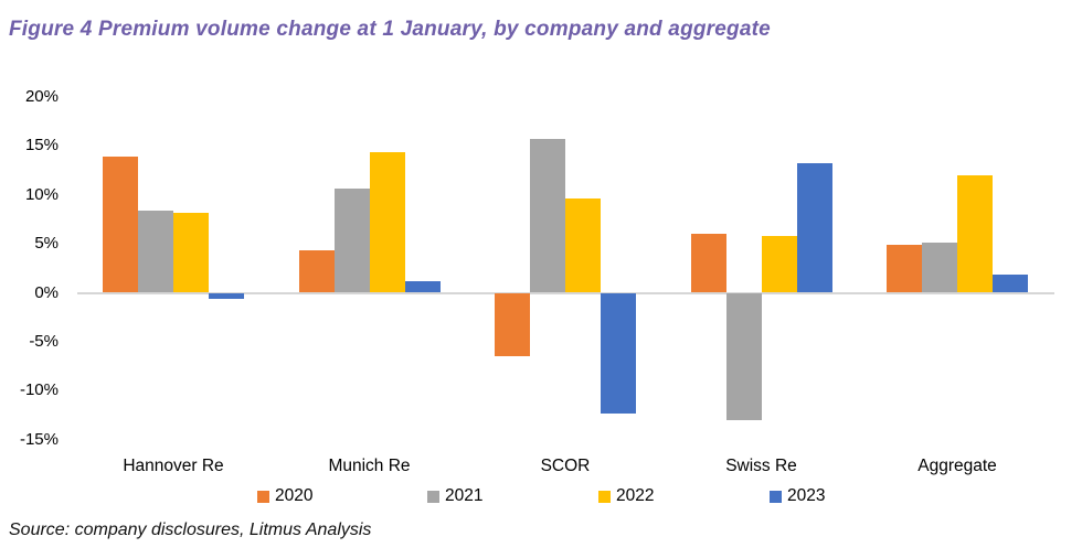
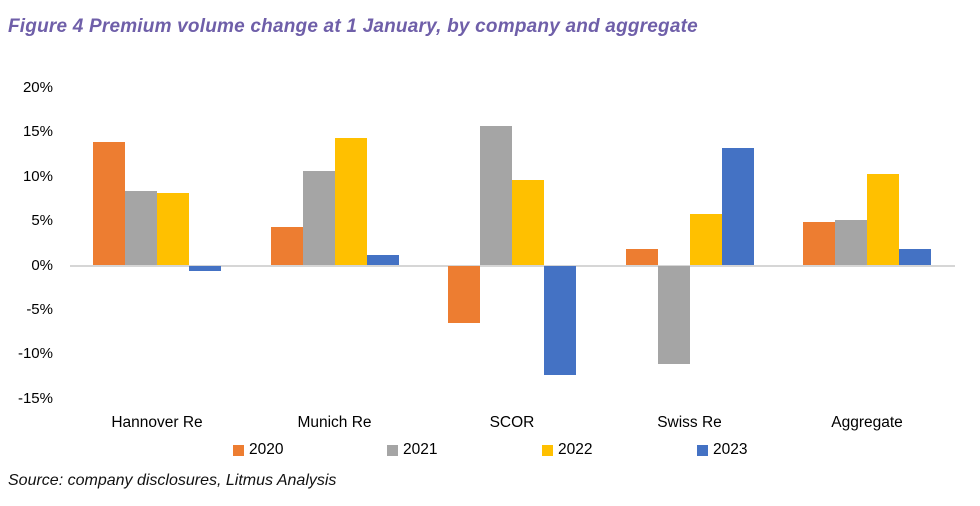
2020/Swiss Re: 6% -> 2%
2021/Swiss Re: -13% -> -11%
2022/Aggregate: 12% -> 10%
